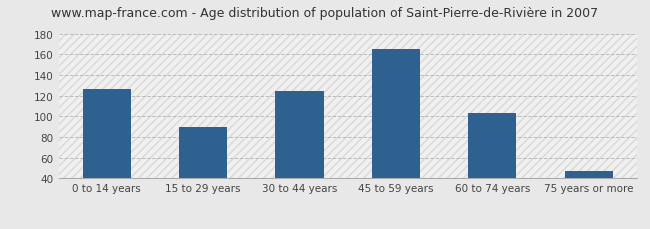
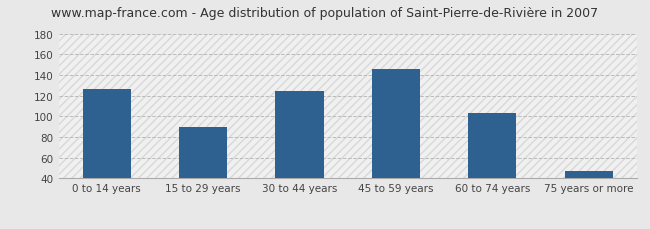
45 to 59 years: 165 -> 146
